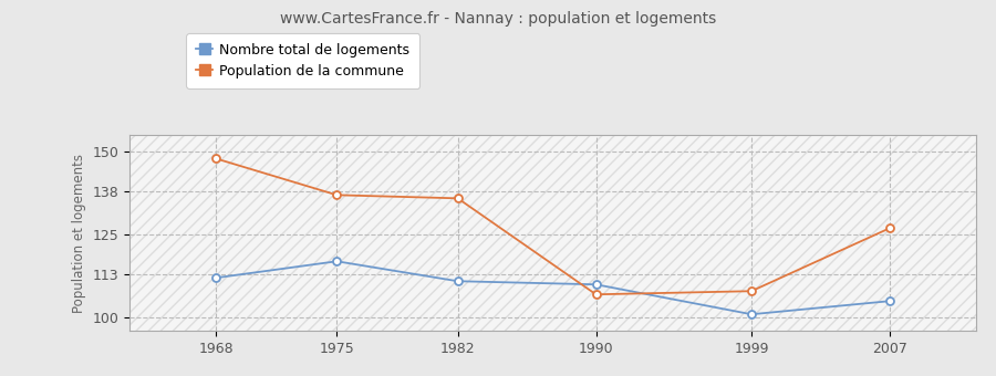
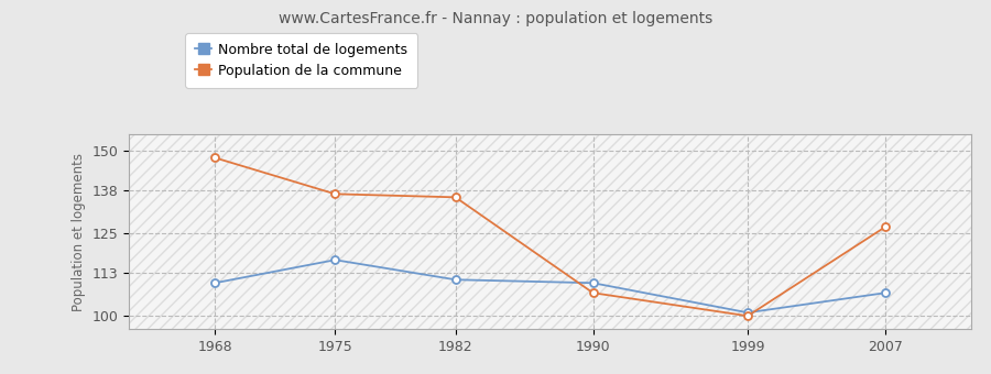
Nombre total de logements/1968: 112 -> 110
Population de la commune/1999: 108 -> 100
Nombre total de logements/2007: 105 -> 107
